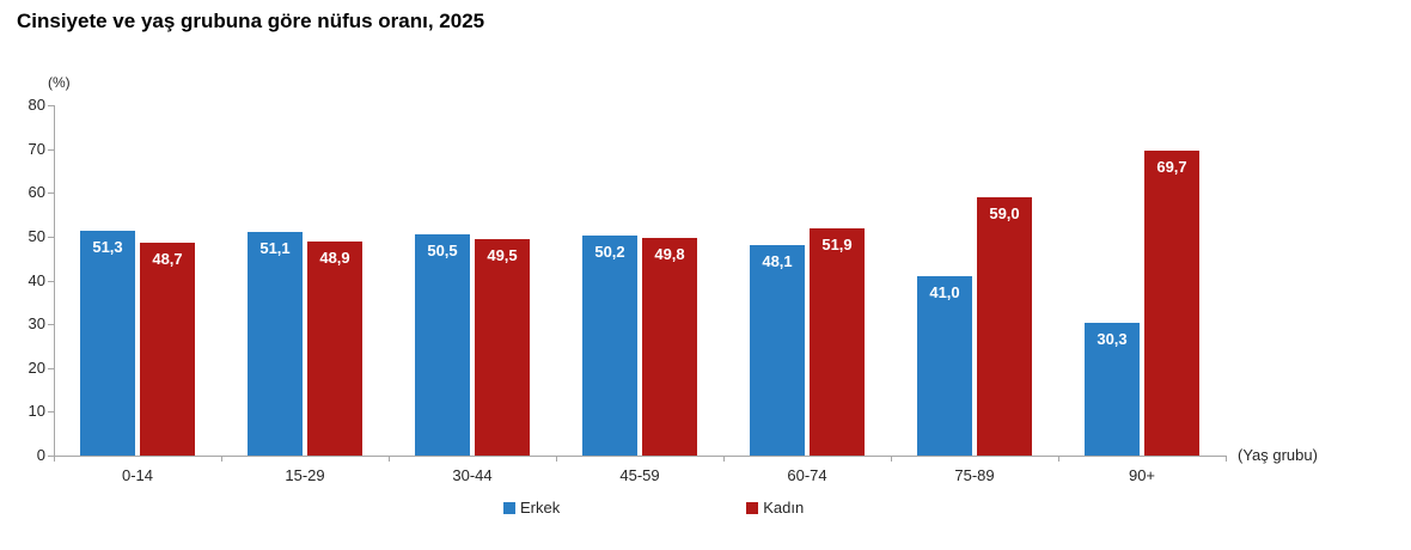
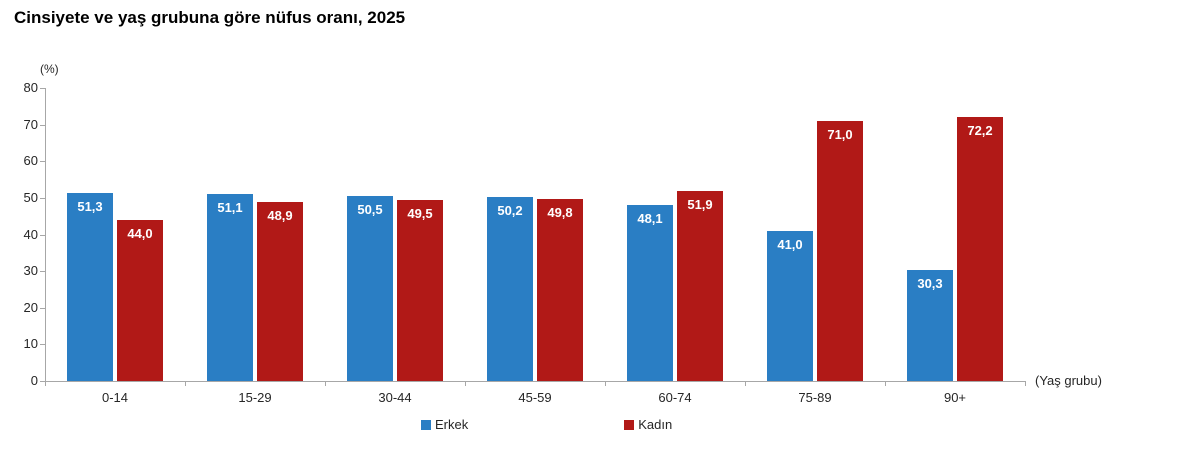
Kadın/0-14: 48,7 -> 44,0
Kadın/75-89: 59,0 -> 71,0
Kadın/90+: 69,7 -> 72,2
